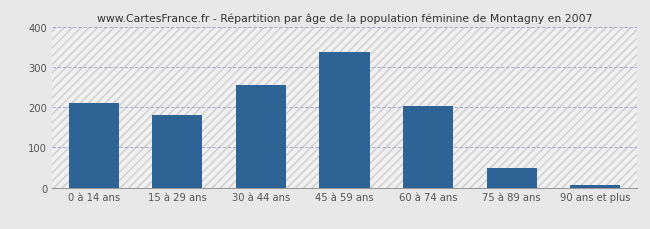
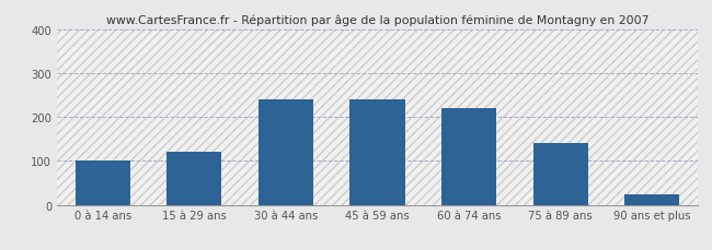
0 à 14 ans: 210 -> 100
15 à 29 ans: 180 -> 120
30 à 44 ans: 255 -> 240
45 à 59 ans: 337 -> 240
60 à 74 ans: 203 -> 220
75 à 89 ans: 48 -> 140
90 ans et plus: 7 -> 25
